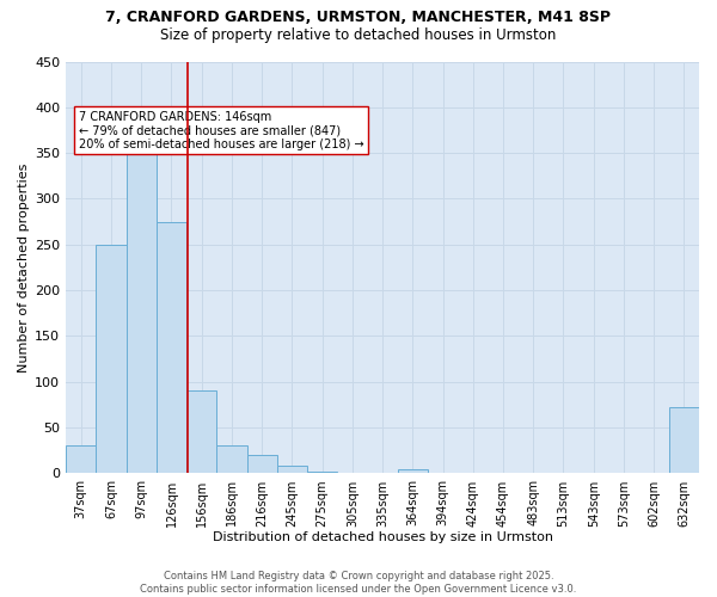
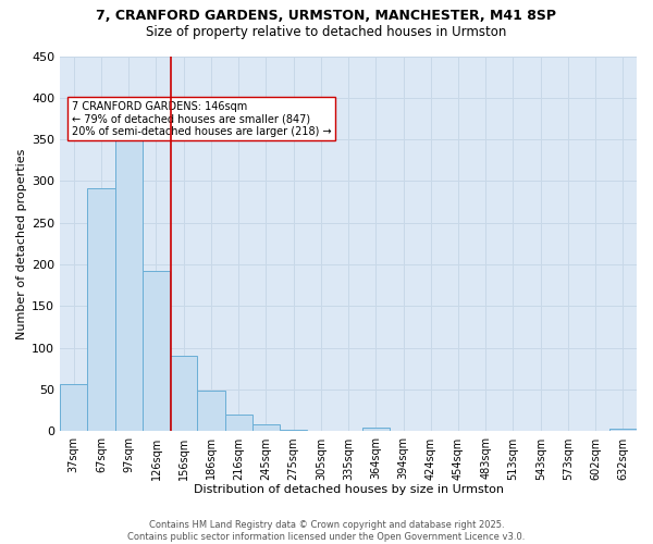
37sqm: 30 -> 57
67sqm: 250 -> 291
126sqm: 274 -> 193
186sqm: 30 -> 49
632sqm: 72 -> 3
